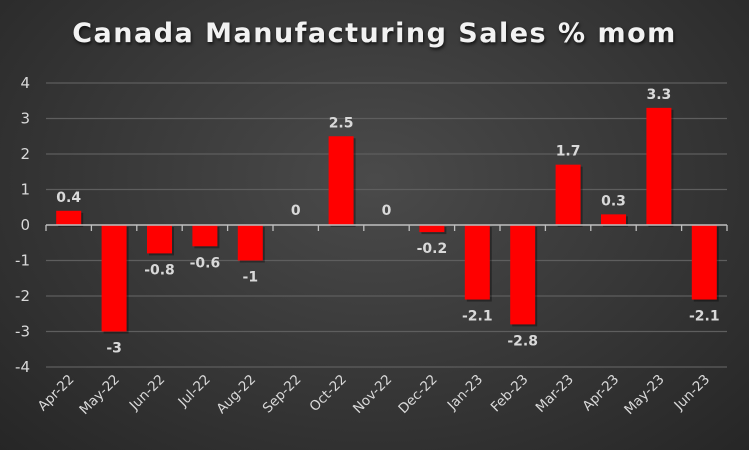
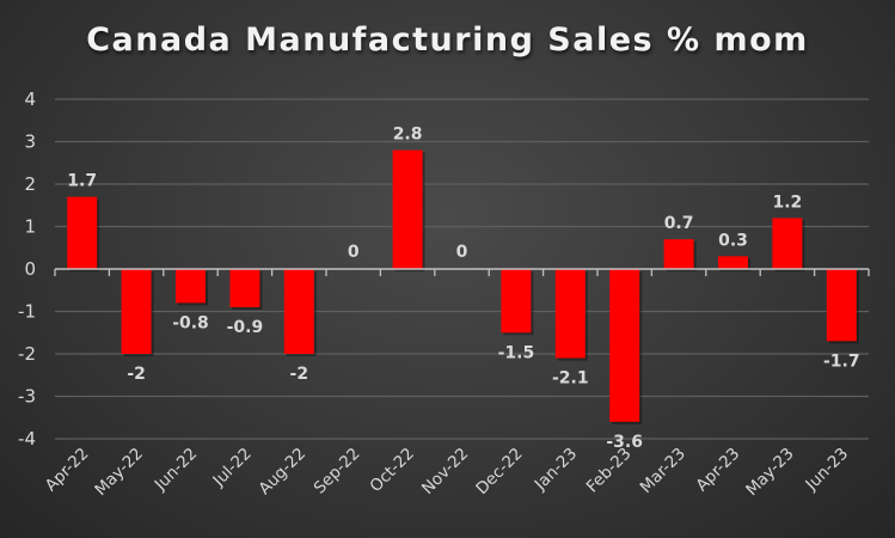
Apr-22: 0.4 -> 1.7
May-22: -3 -> -2
Jul-22: -0.6 -> -0.9
Aug-22: -1 -> -2
Oct-22: 2.5 -> 2.8
Dec-22: -0.2 -> -1.5
Feb-23: -2.8 -> -3.6
Mar-23: 1.7 -> 0.7
May-23: 3.3 -> 1.2
Jun-23: -2.1 -> -1.7
